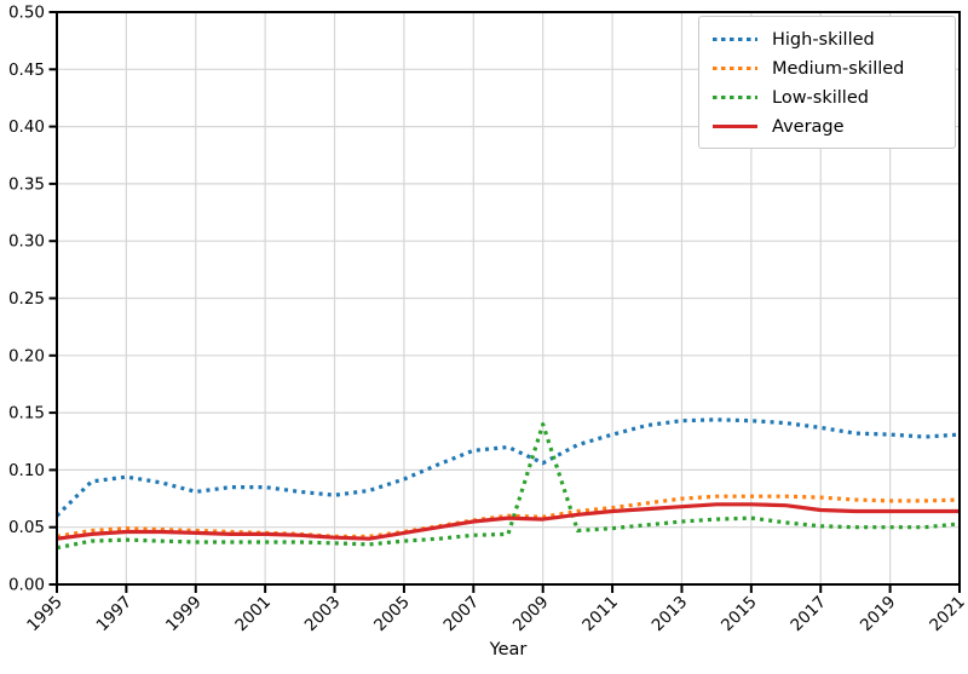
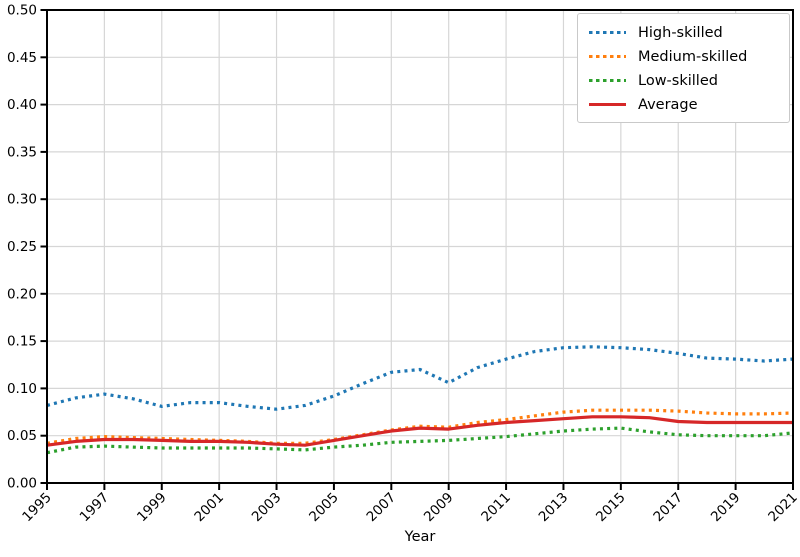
High-skilled/1995: 0.06 -> 0.08
Low-skilled/2009: 0.14 -> 0.04
